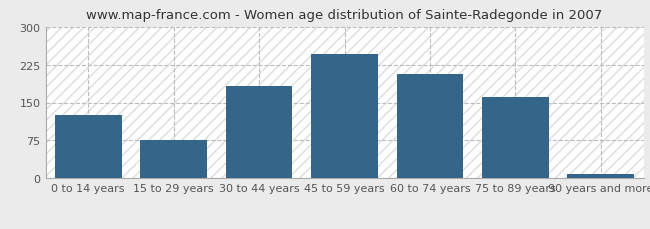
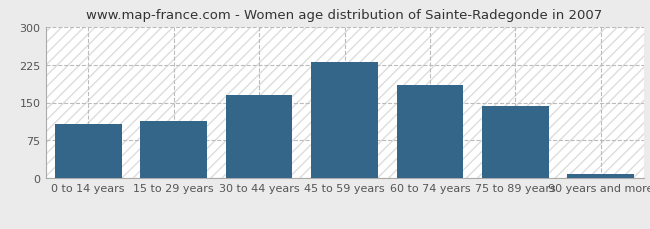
0 to 14 years: 126 -> 108
15 to 29 years: 76 -> 113
30 to 44 years: 182 -> 165
45 to 59 years: 246 -> 230
60 to 74 years: 206 -> 185
75 to 89 years: 160 -> 143
